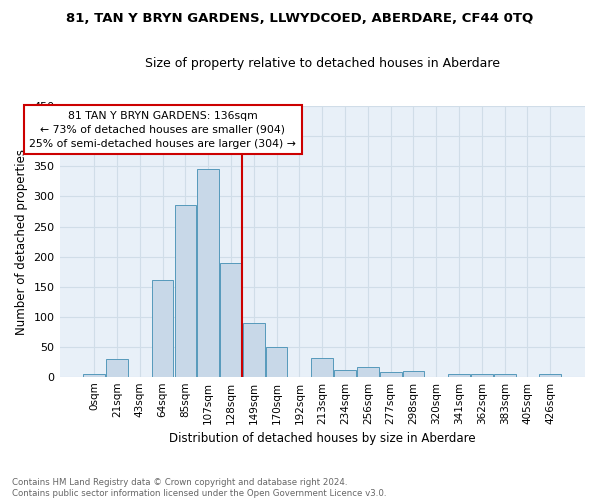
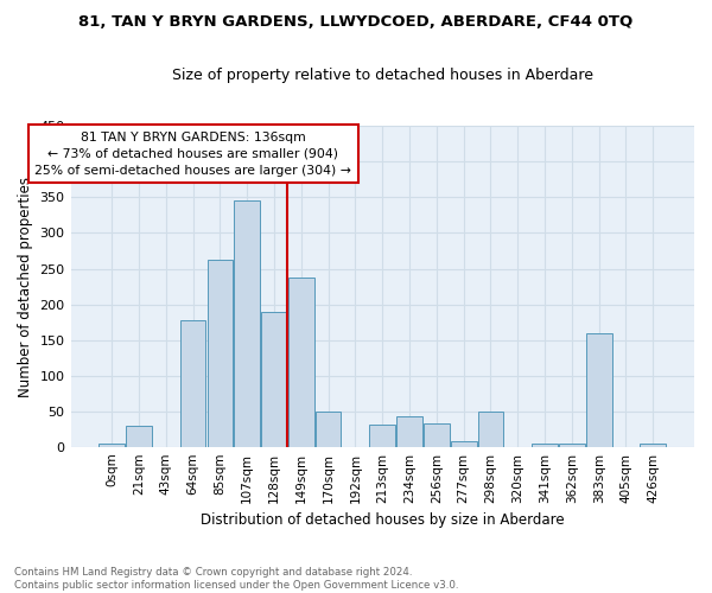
64sqm: 161 -> 178
85sqm: 286 -> 262
149sqm: 90 -> 238
234sqm: 11 -> 42
256sqm: 16 -> 32
298sqm: 9 -> 50
383sqm: 4 -> 160
